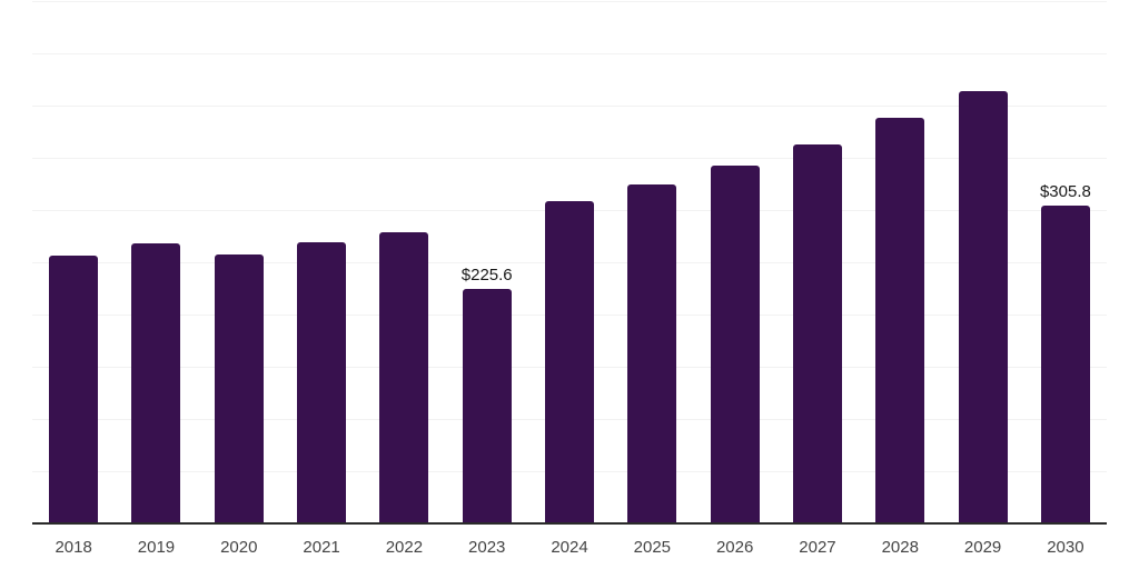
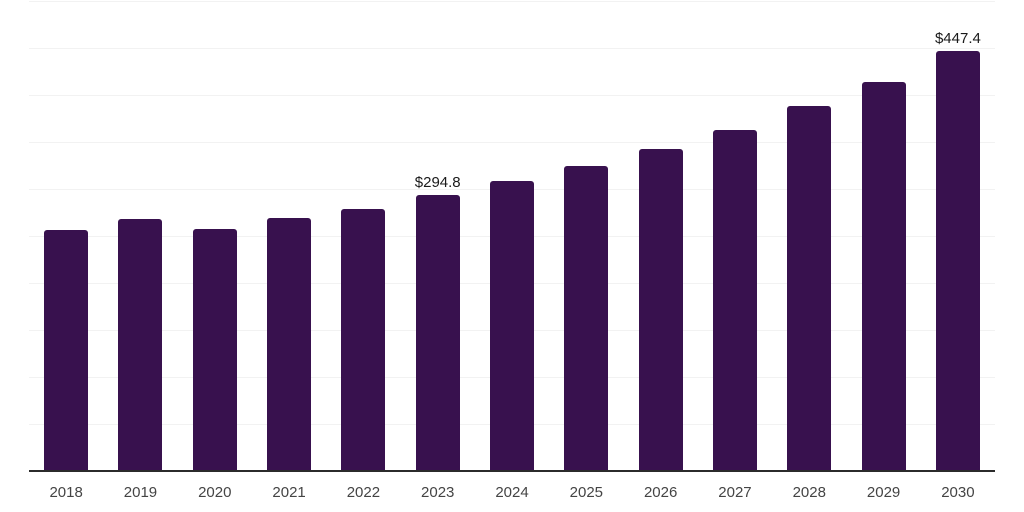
2023: $225.6 -> $294.8
2030: $305.8 -> $447.4
